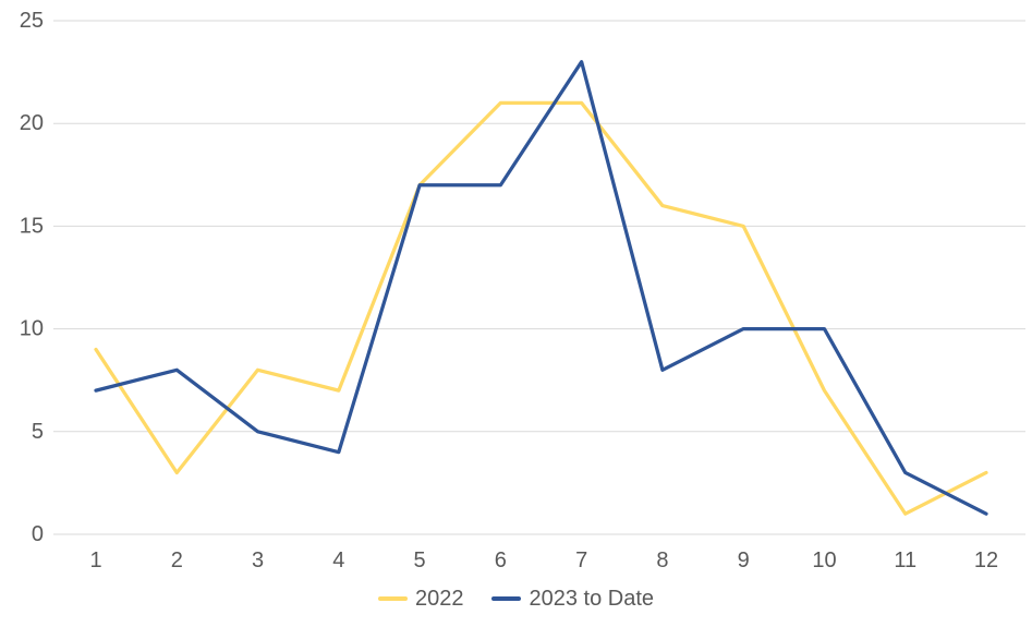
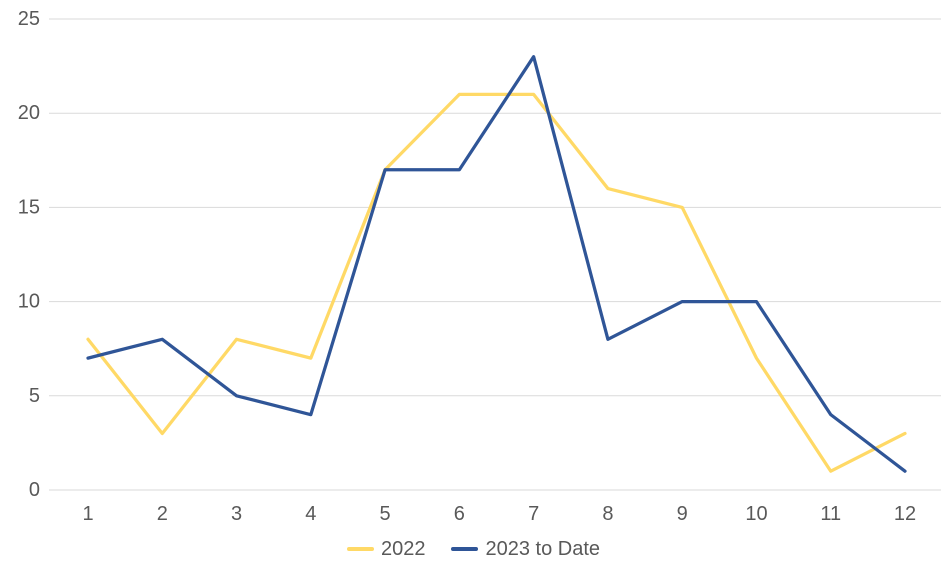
2022/1: 9 -> 8
2023 to Date/11: 3 -> 4
